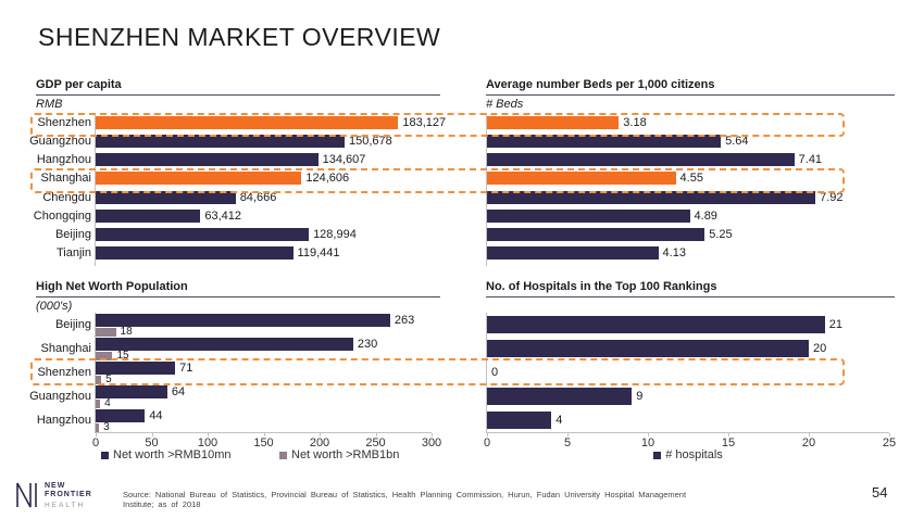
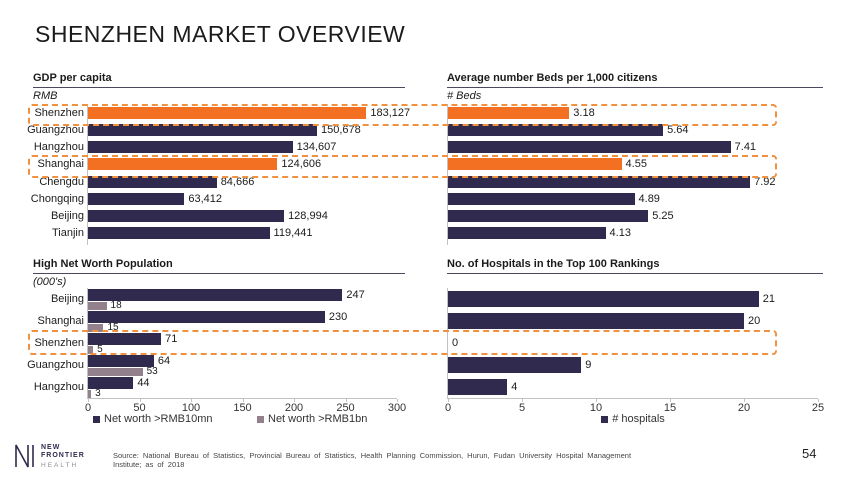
High Net Worth Population/Net worth >RMB10mn/Beijing: 263 -> 247
High Net Worth Population/Net worth >RMB1bn/Guangzhou: 4 -> 53
